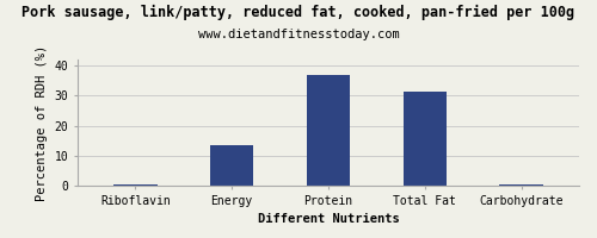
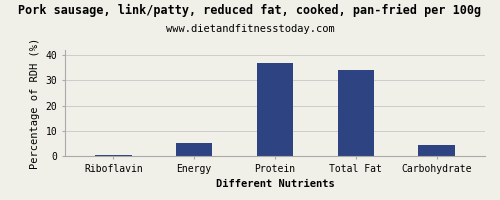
Energy: 13.5 -> 5.0
Total Fat: 31.5 -> 34.0
Carbohydrate: 0.5 -> 4.5
